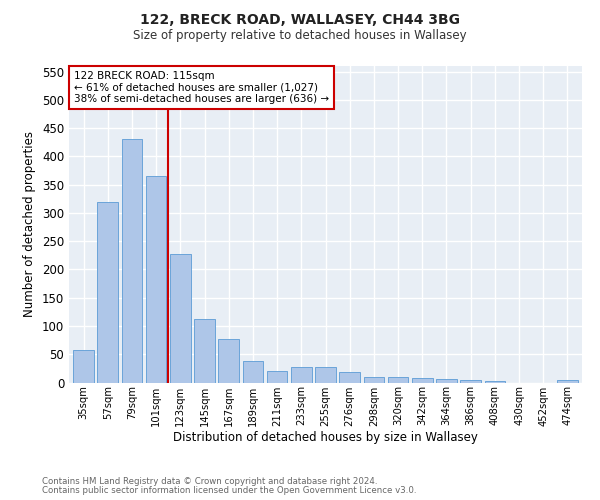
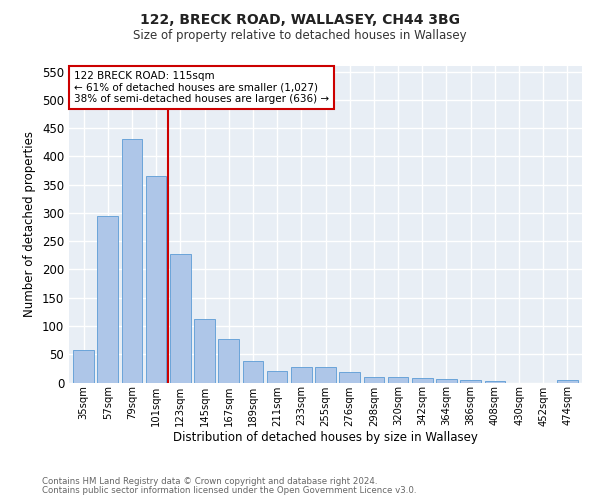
57sqm: 320 -> 295
